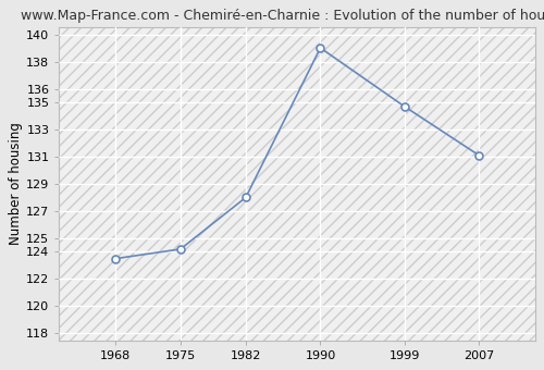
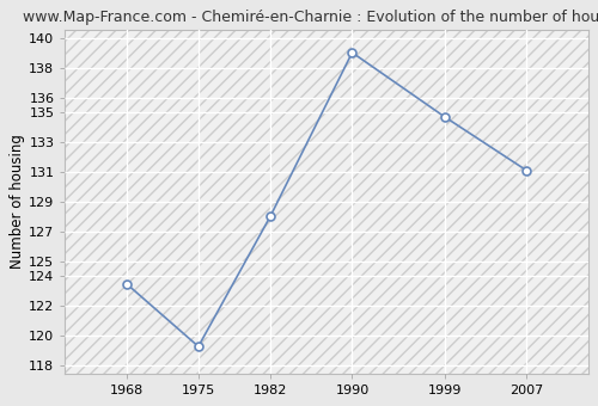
1975: 124.2 -> 119.3
